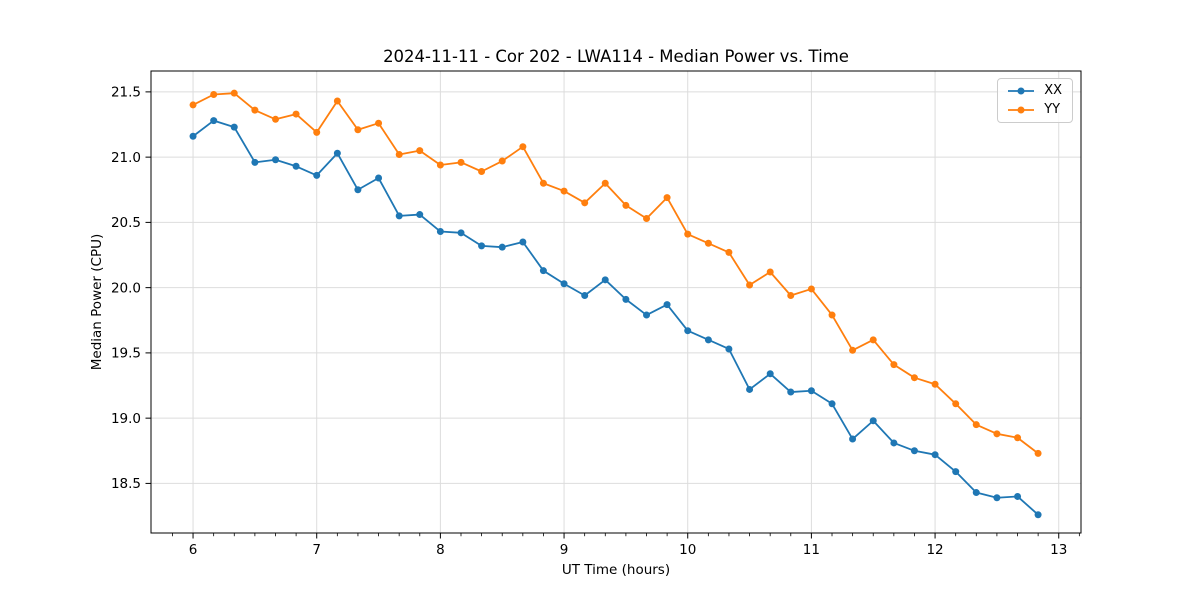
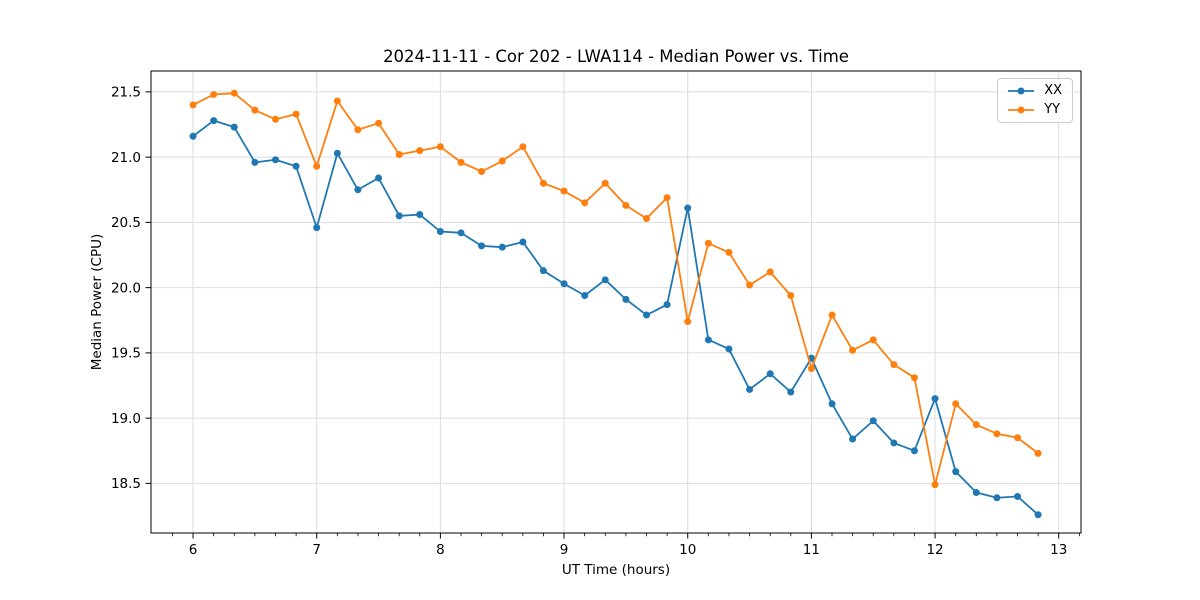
XX/7: 20.86 -> 20.46
YY/7: 21.19 -> 20.93
YY/8: 20.94 -> 21.08
XX/10: 19.67 -> 20.61
YY/10: 20.41 -> 19.74
XX/11: 19.21 -> 19.46
YY/11: 19.99 -> 19.38
XX/12: 18.72 -> 19.15
YY/12: 19.26 -> 18.49
